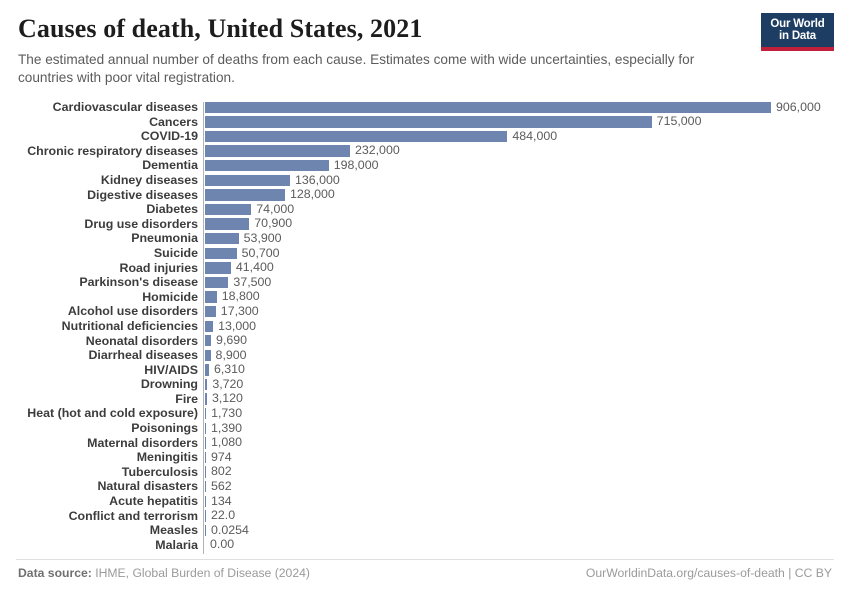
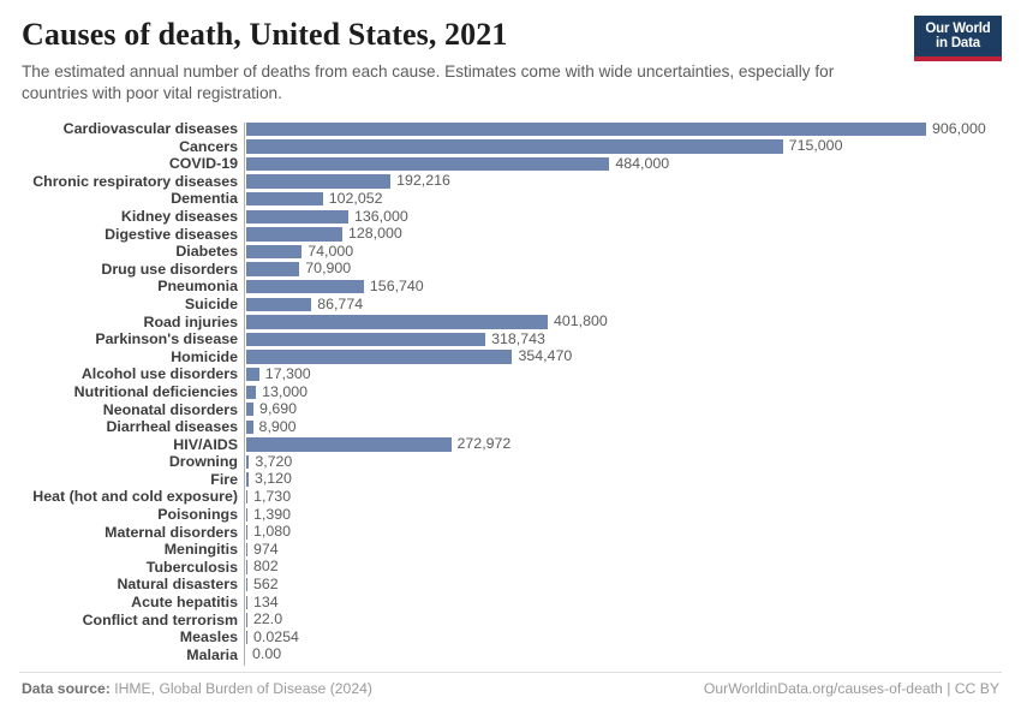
Chronic respiratory diseases: 232,000 -> 192,216
Dementia: 198,000 -> 102,052
Pneumonia: 53,900 -> 156,740
Suicide: 50,700 -> 86,774
Road injuries: 41,400 -> 401,800
Parkinson's disease: 37,500 -> 318,743
Homicide: 18,800 -> 354,470
HIV/AIDS: 6,310 -> 272,972
